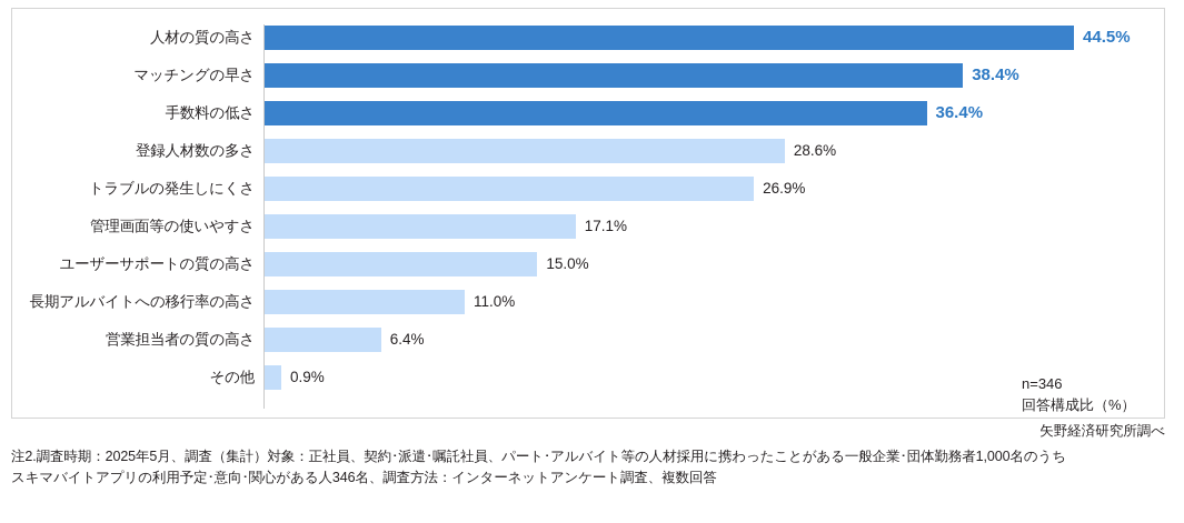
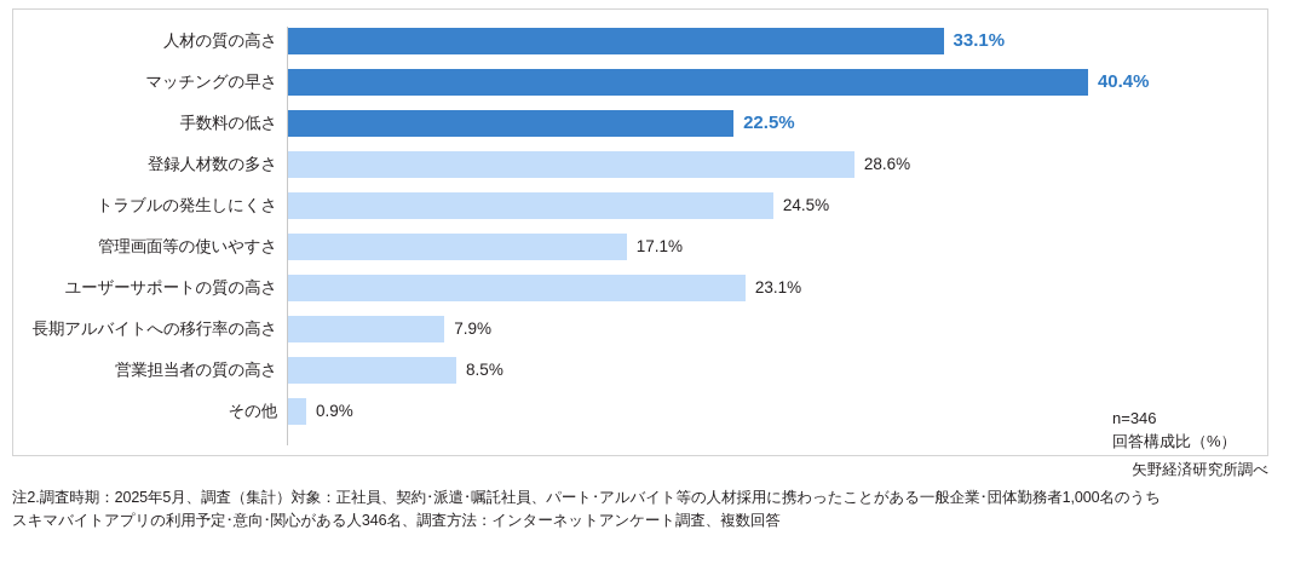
人材の質の高さ: 44.5% -> 33.1%
マッチングの早さ: 38.4% -> 40.4%
手数料の低さ: 36.4% -> 22.5%
トラブルの発生しにくさ: 26.9% -> 24.5%
ユーザーサポートの質の高さ: 15.0% -> 23.1%
長期アルバイトへの移行率の高さ: 11.0% -> 7.9%
営業担当者の質の高さ: 6.4% -> 8.5%
